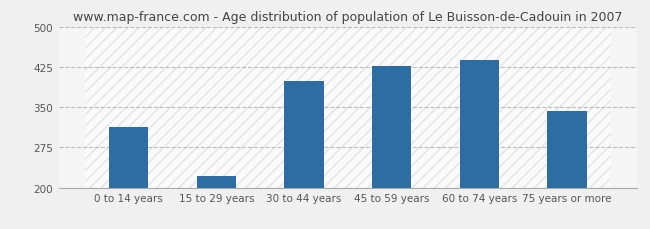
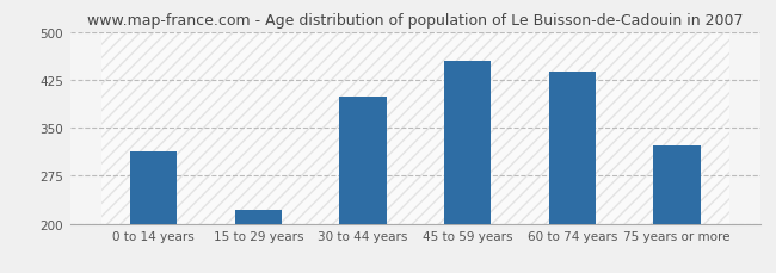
45 to 59 years: 427 -> 454
75 years or more: 342 -> 322
